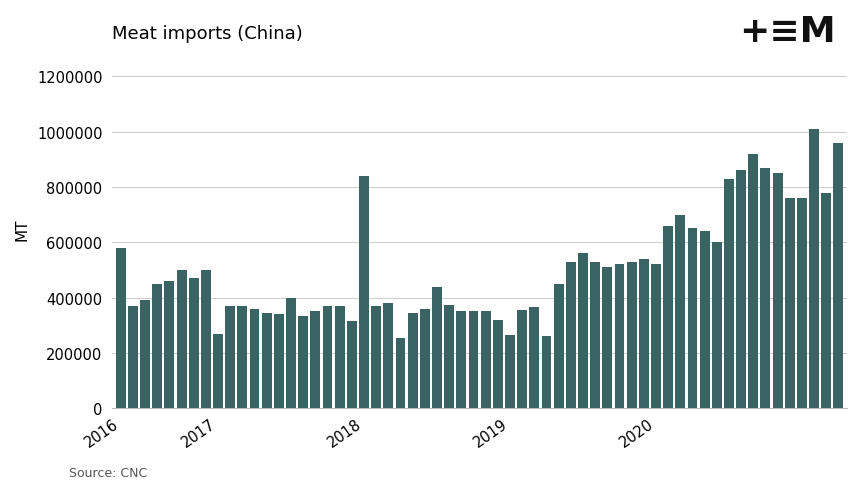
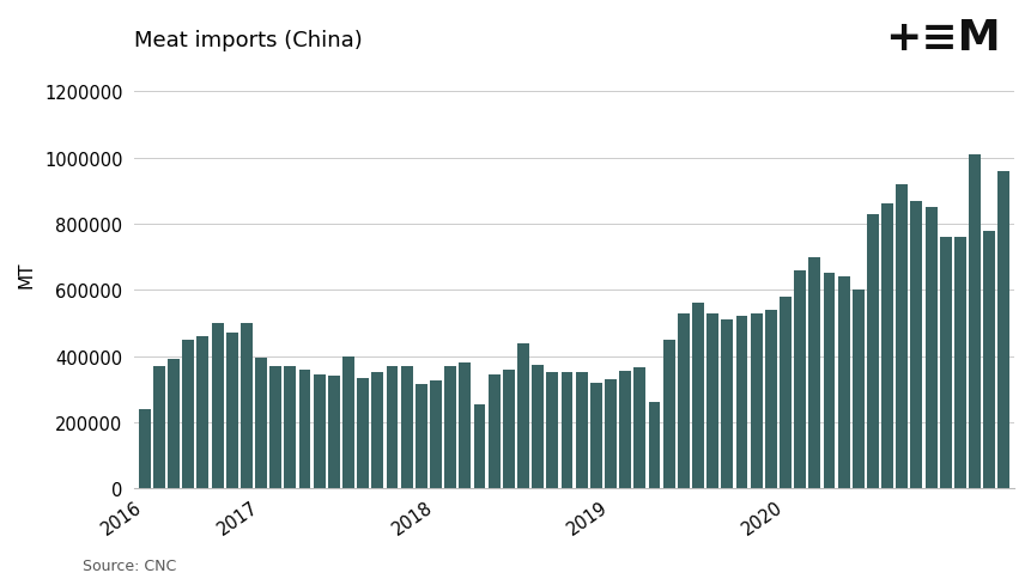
2016: 580000 -> 240000
2017: 270000 -> 395000
2018: 840000 -> 325000
2019: 265000 -> 330000
2020: 520000 -> 580000
